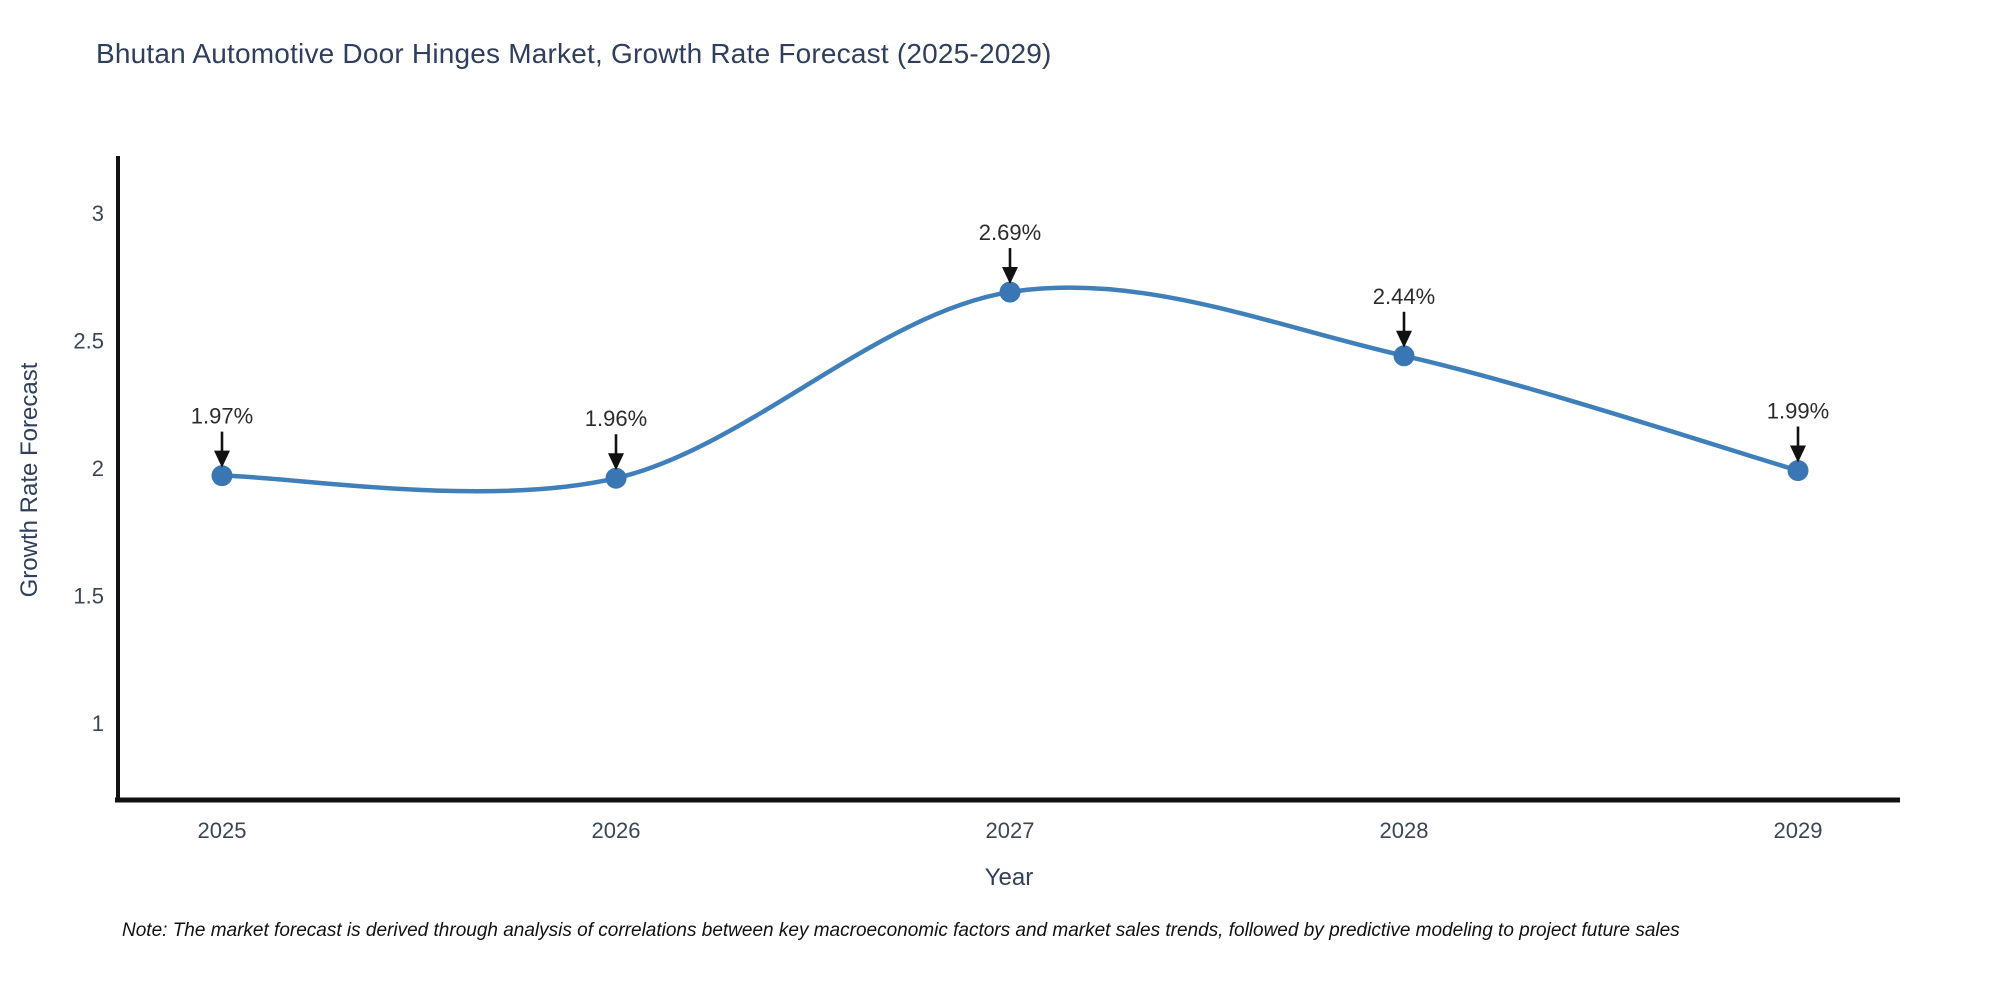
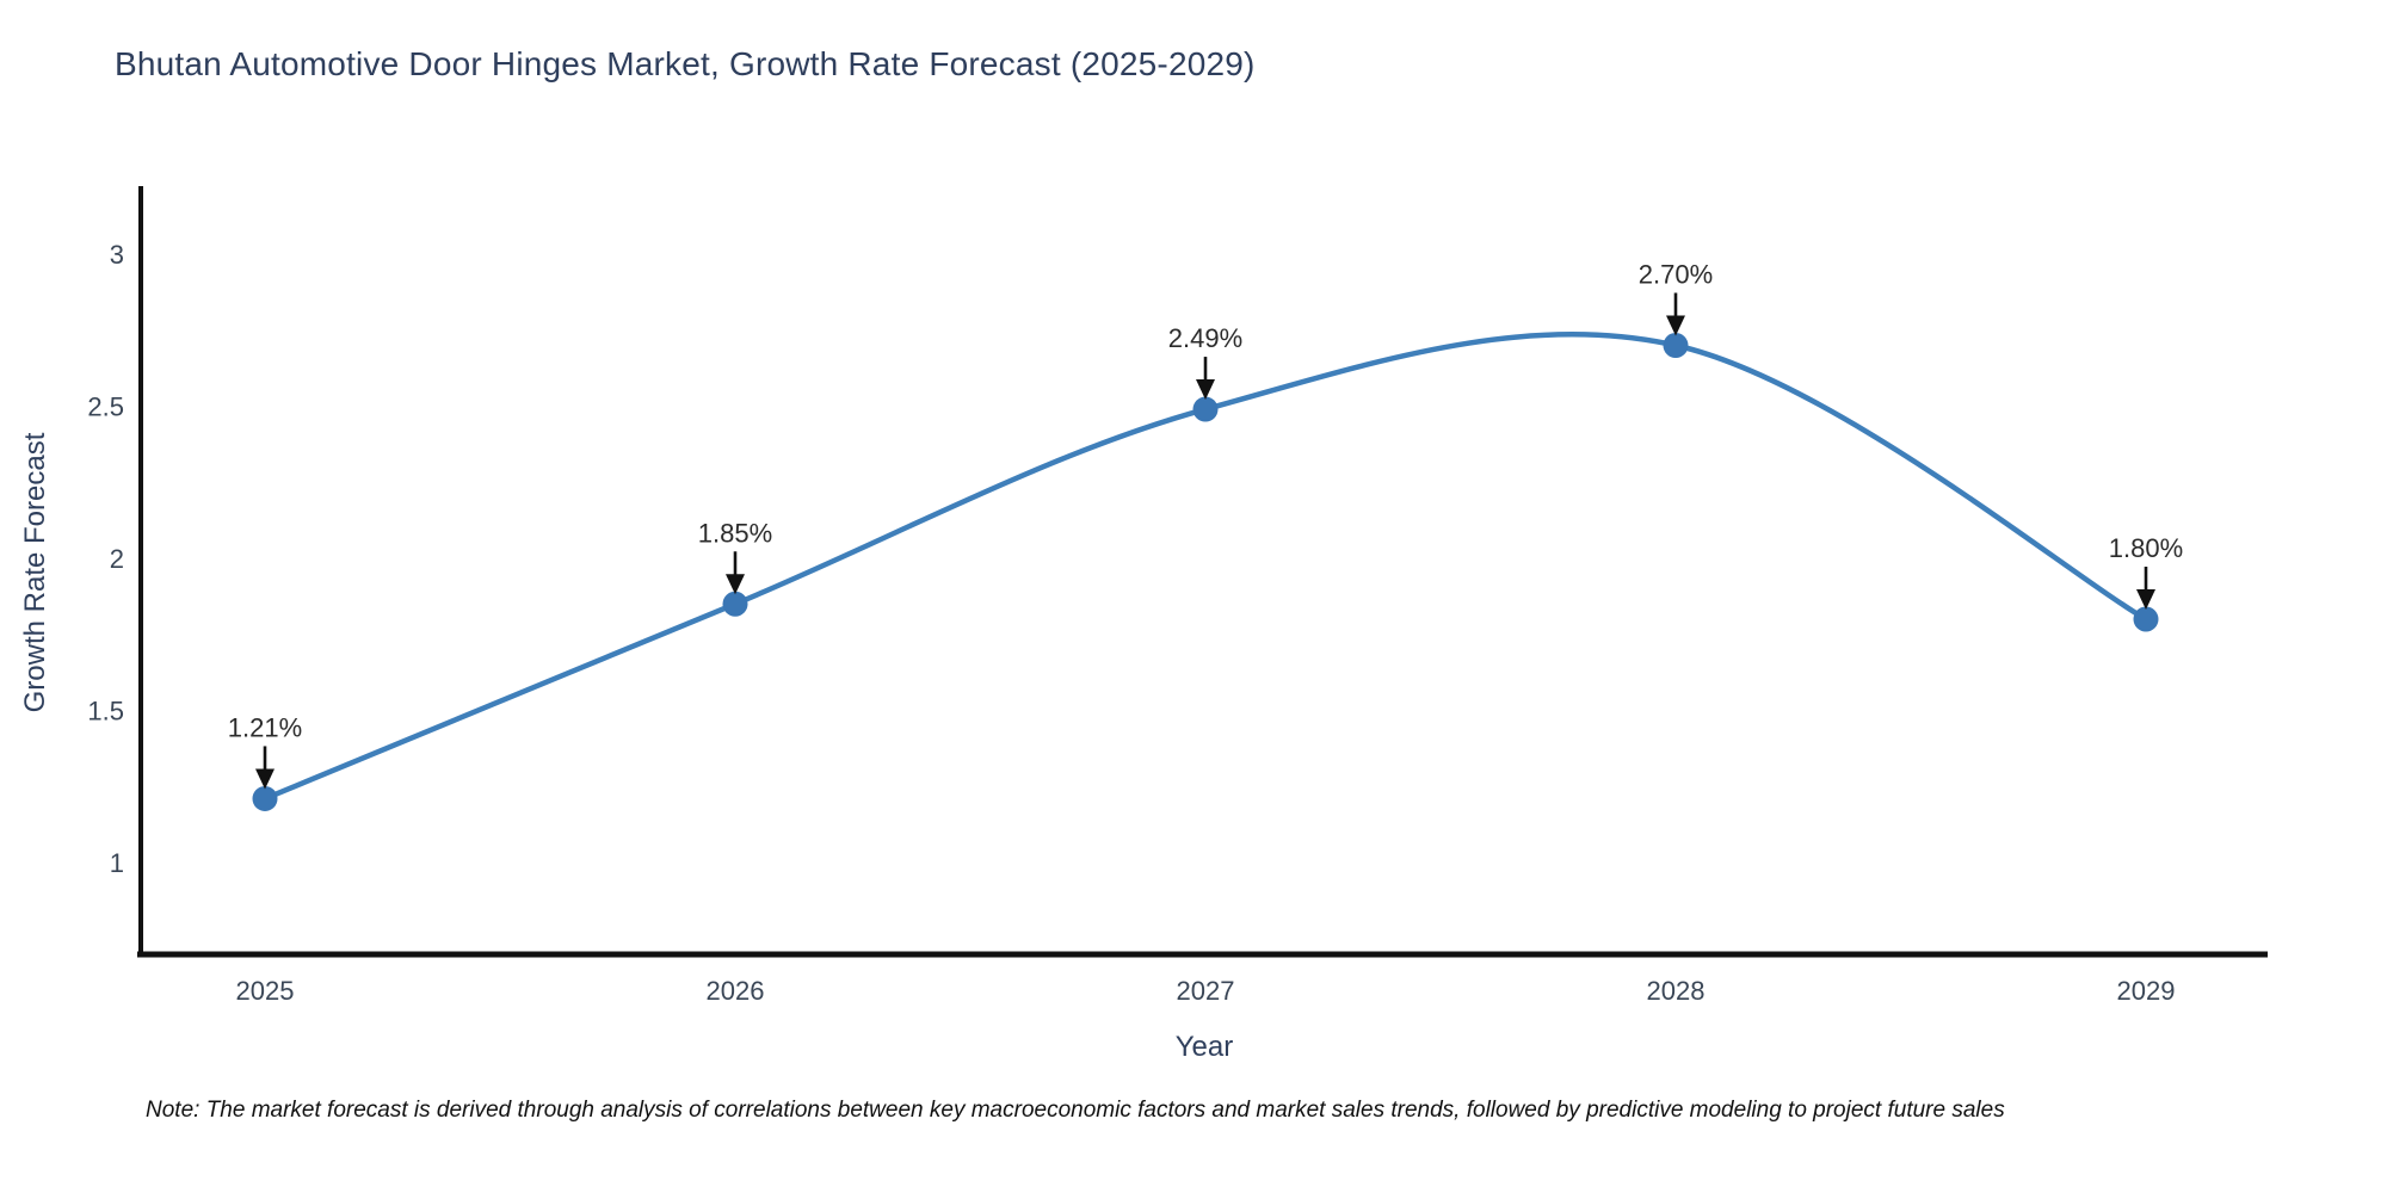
2025: 1.97% -> 1.21%
2026: 1.96% -> 1.85%
2027: 2.69% -> 2.49%
2028: 2.44% -> 2.70%
2029: 1.99% -> 1.80%
